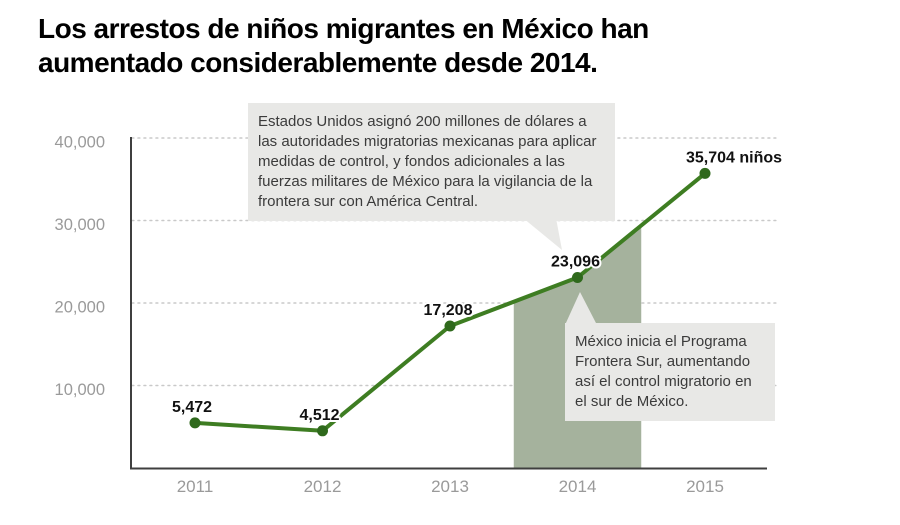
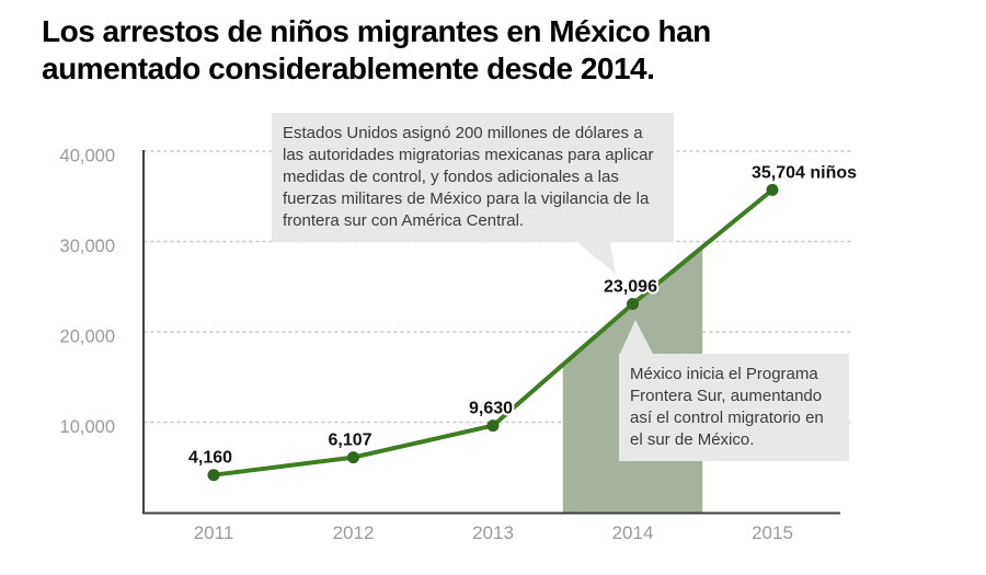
2011: 5,472 -> 4,160
2012: 4,512 -> 6,107
2013: 17,208 -> 9,630
